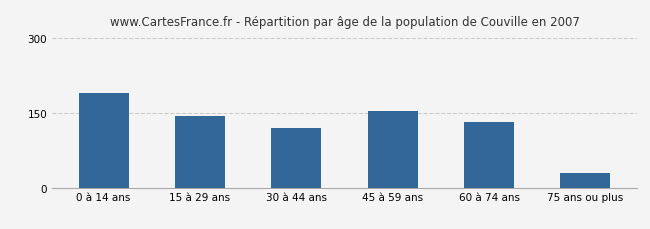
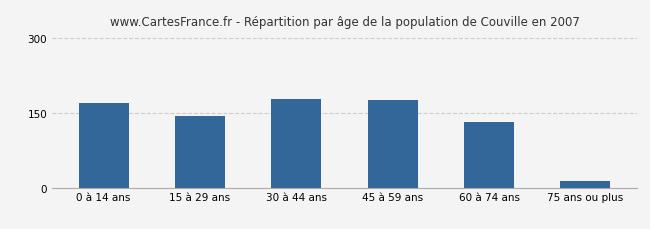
0 à 14 ans: 190 -> 170
30 à 44 ans: 120 -> 179
45 à 59 ans: 155 -> 177
75 ans ou plus: 30 -> 13
